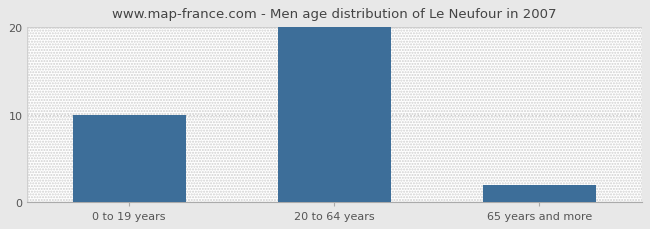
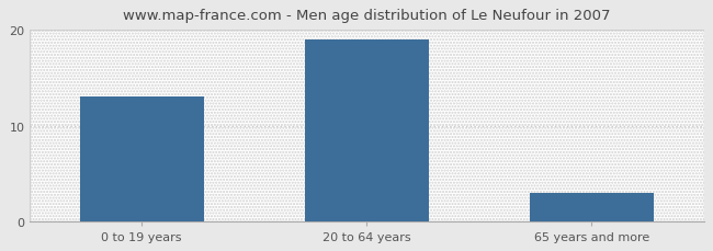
0 to 19 years: 10 -> 13
20 to 64 years: 20 -> 19
65 years and more: 2 -> 3
